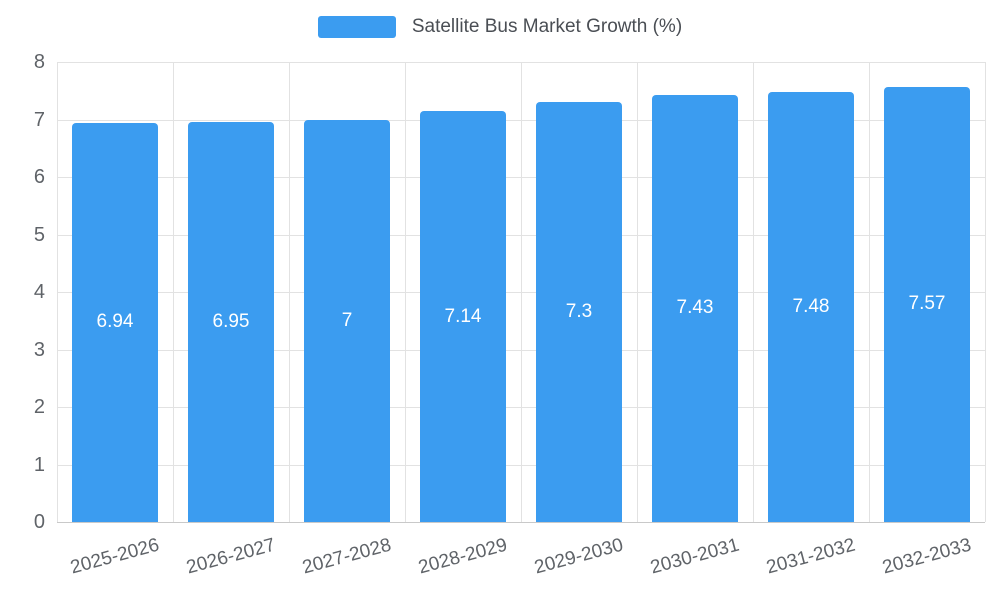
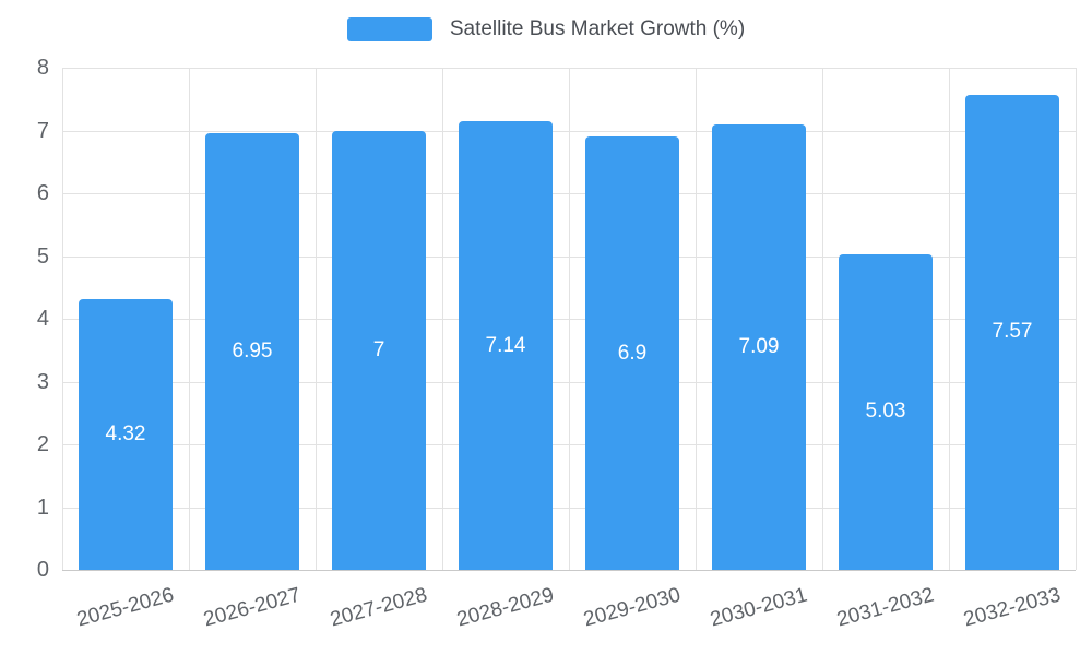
2025-2026: 6.94 -> 4.32
2029-2030: 7.3 -> 6.9
2030-2031: 7.43 -> 7.09
2031-2032: 7.48 -> 5.03
